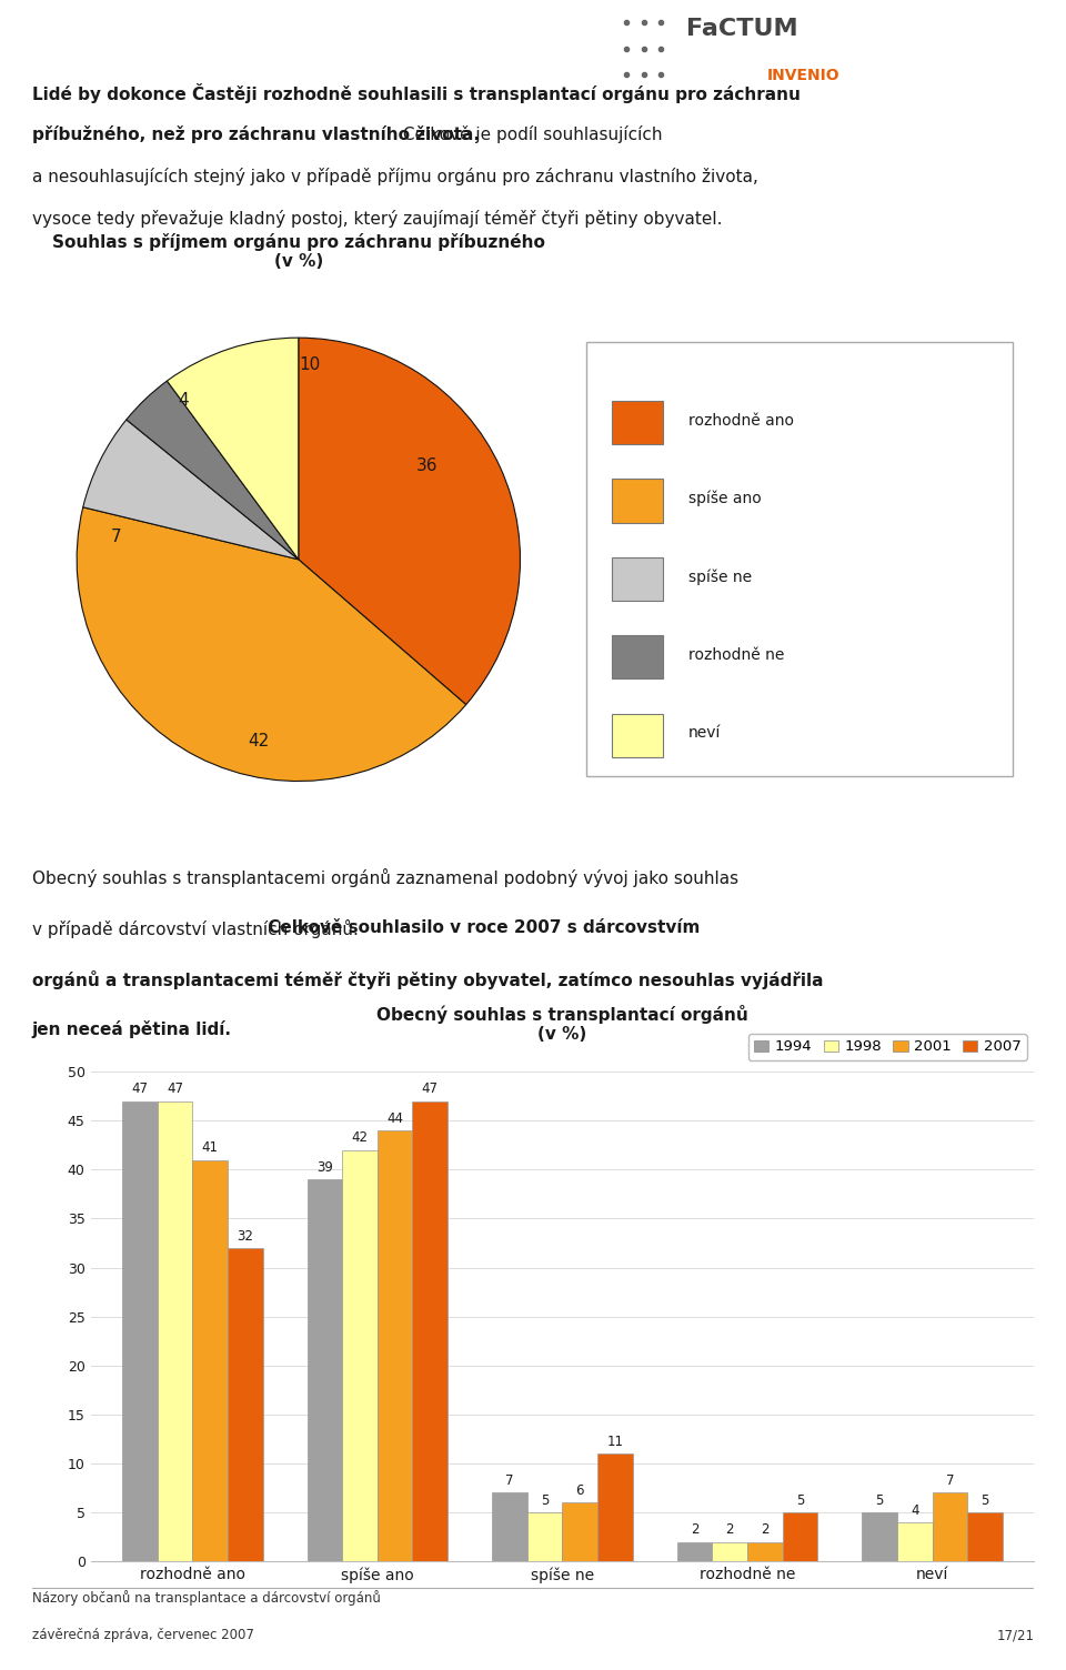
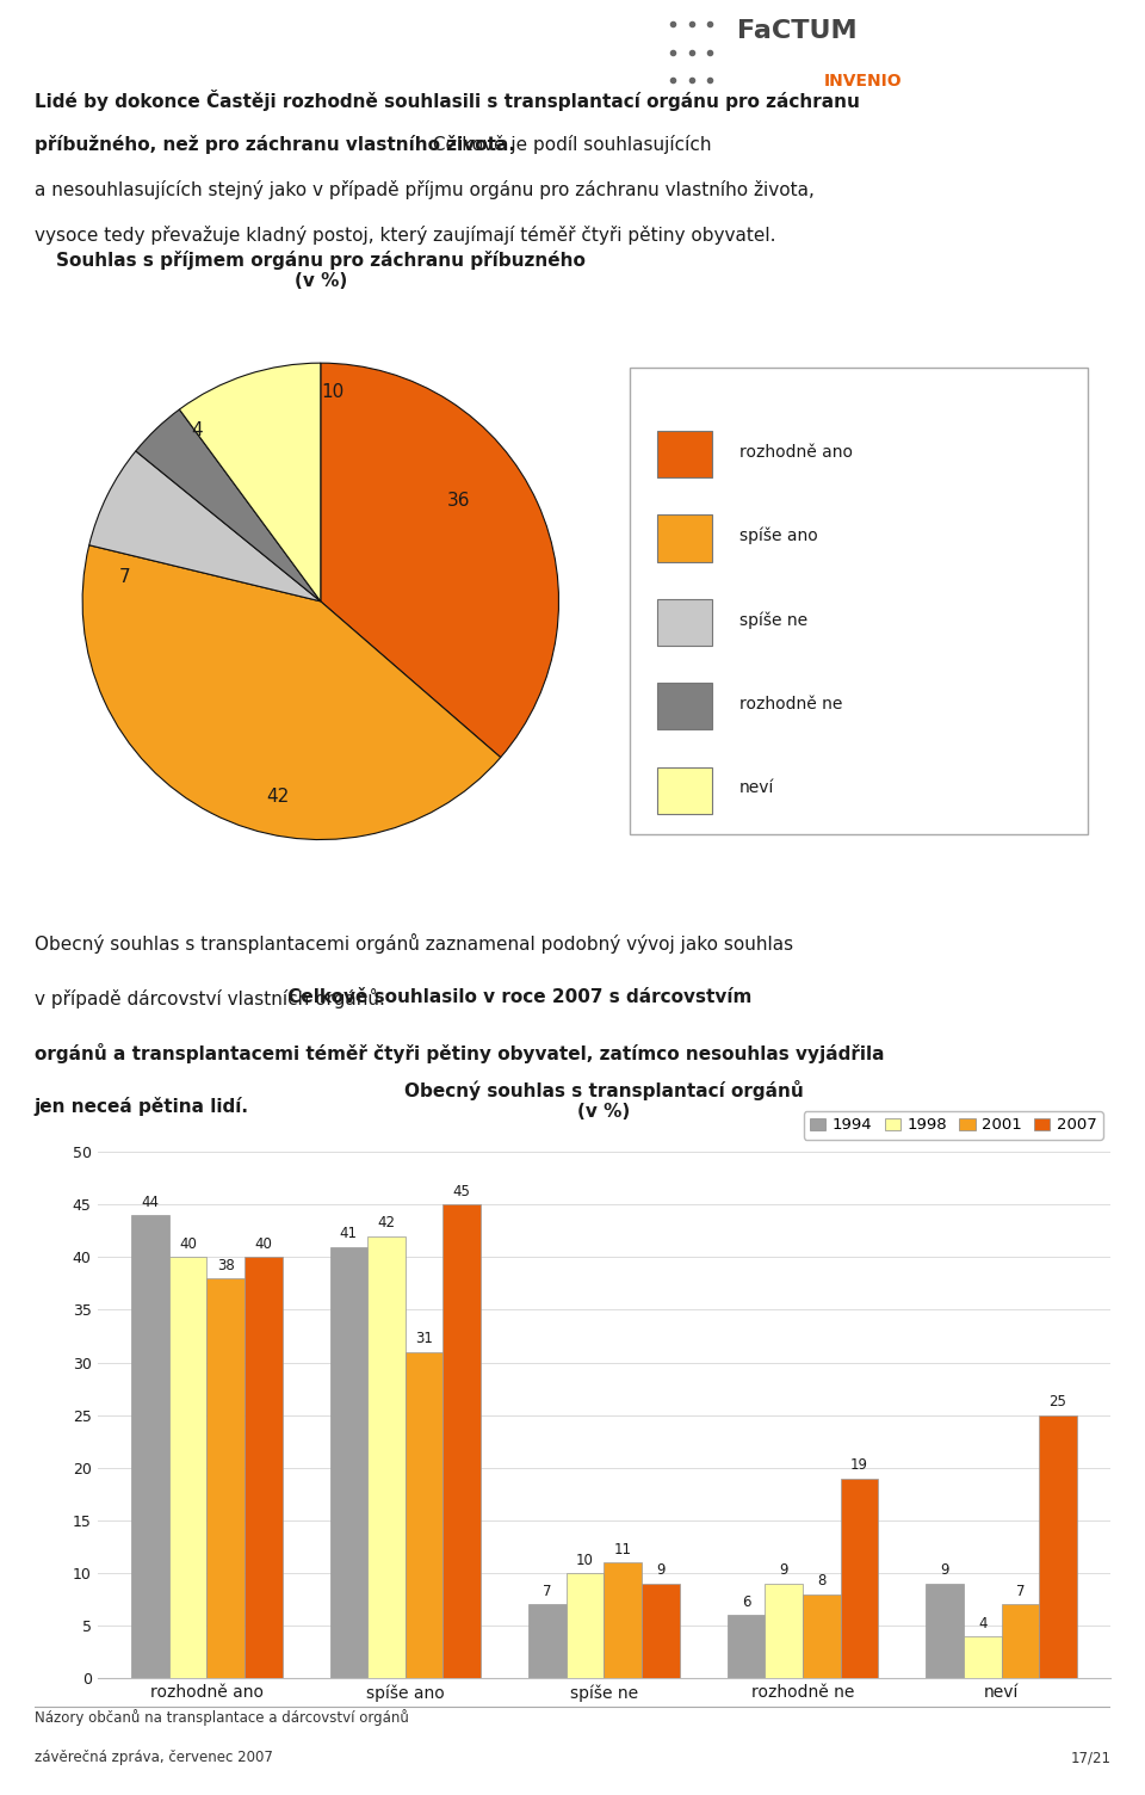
1994/rozhodně ano: 47 -> 44
1998/rozhodně ano: 47 -> 40
2001/rozhodně ano: 41 -> 38
2007/rozhodně ano: 32 -> 40
1994/spíše ano: 39 -> 41
2001/spíše ano: 44 -> 31
2007/spíše ano: 47 -> 45
1998/spíše ne: 5 -> 10
2001/spíše ne: 6 -> 11
2007/spíše ne: 11 -> 9
1994/rozhodně ne: 2 -> 6
1998/rozhodně ne: 2 -> 9
2001/rozhodně ne: 2 -> 8
2007/rozhodně ne: 5 -> 19
1994/neví: 5 -> 9
2007/neví: 5 -> 25
